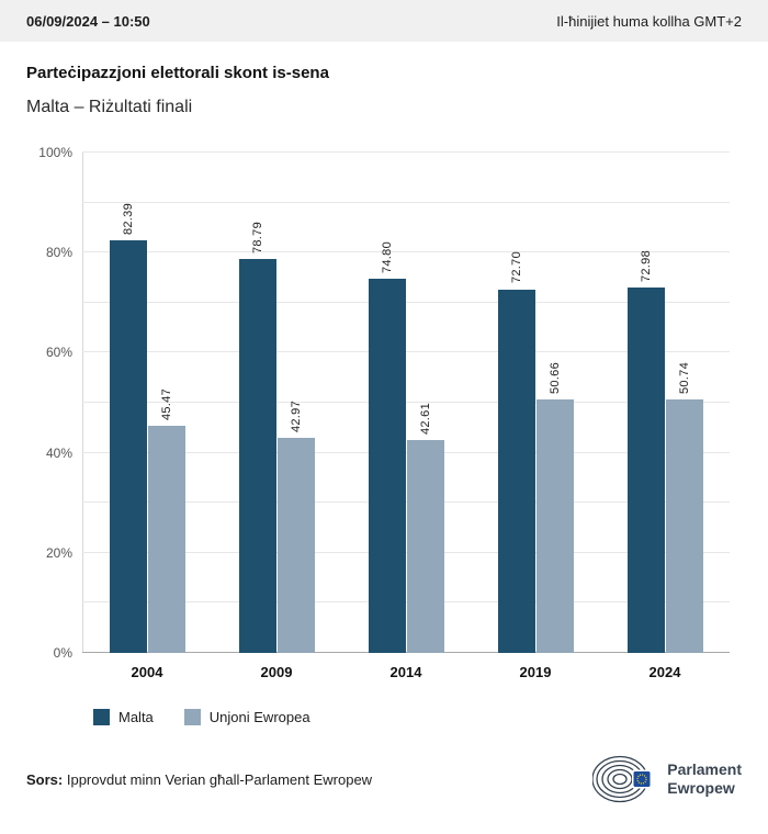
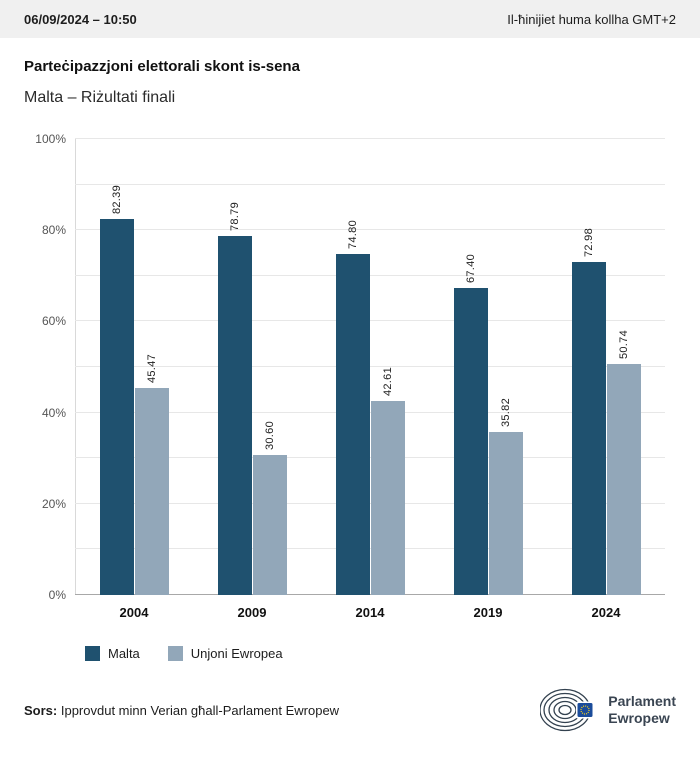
Unjoni Ewropea/2009: 42.97 -> 30.60
Malta/2019: 72.70 -> 67.40
Unjoni Ewropea/2019: 50.66 -> 35.82
